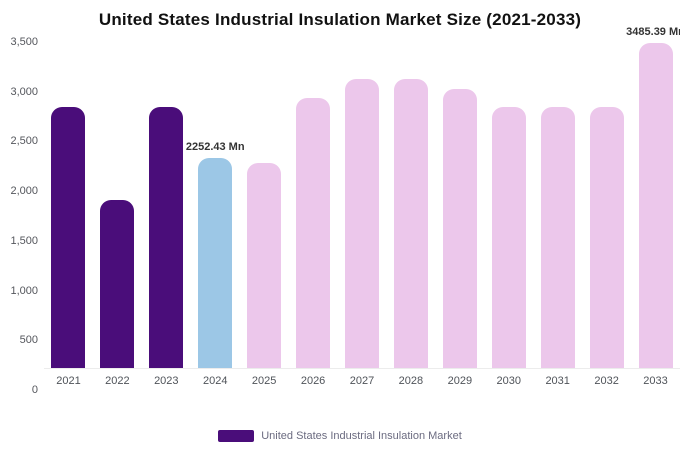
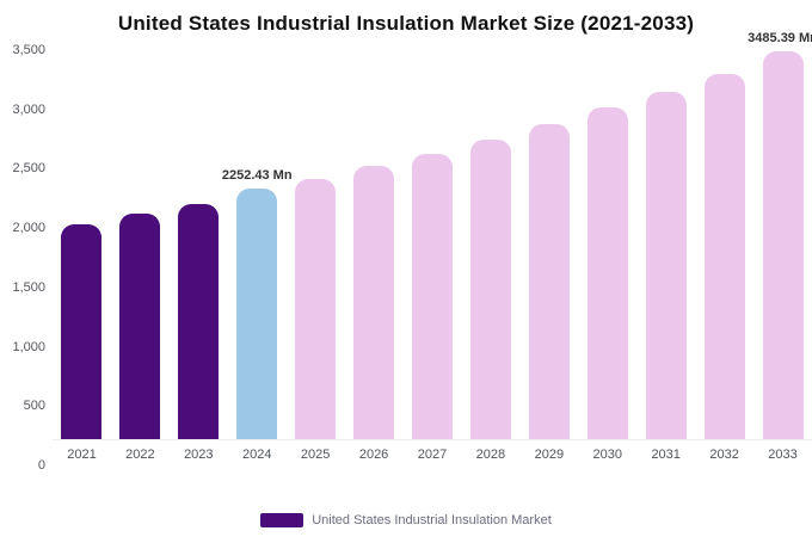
2021: 2800 -> 1900
2022: 1800 -> 2000
2023: 2800 -> 2100
2025: 2200 -> 2300
2026: 2900 -> 2500
2027: 3100 -> 2600
2028: 3100 -> 2700
2029: 3000 -> 2800
2030: 2800 -> 3000
2031: 2800 -> 3100
2032: 2800 -> 3300
